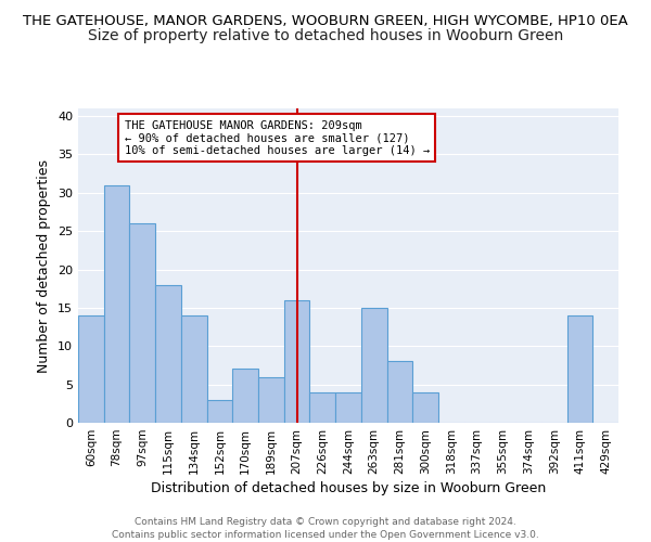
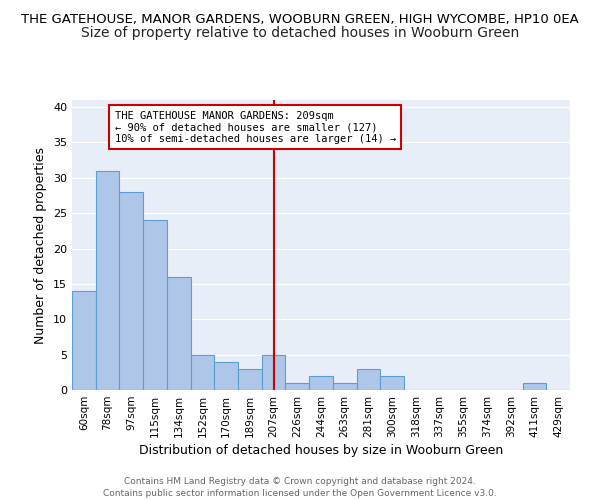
97sqm: 26 -> 28
115sqm: 18 -> 24
134sqm: 14 -> 16
152sqm: 3 -> 5
170sqm: 7 -> 4
189sqm: 6 -> 3
207sqm: 16 -> 5
226sqm: 4 -> 1
244sqm: 4 -> 2
263sqm: 15 -> 1
281sqm: 8 -> 3
300sqm: 4 -> 2
411sqm: 14 -> 1
